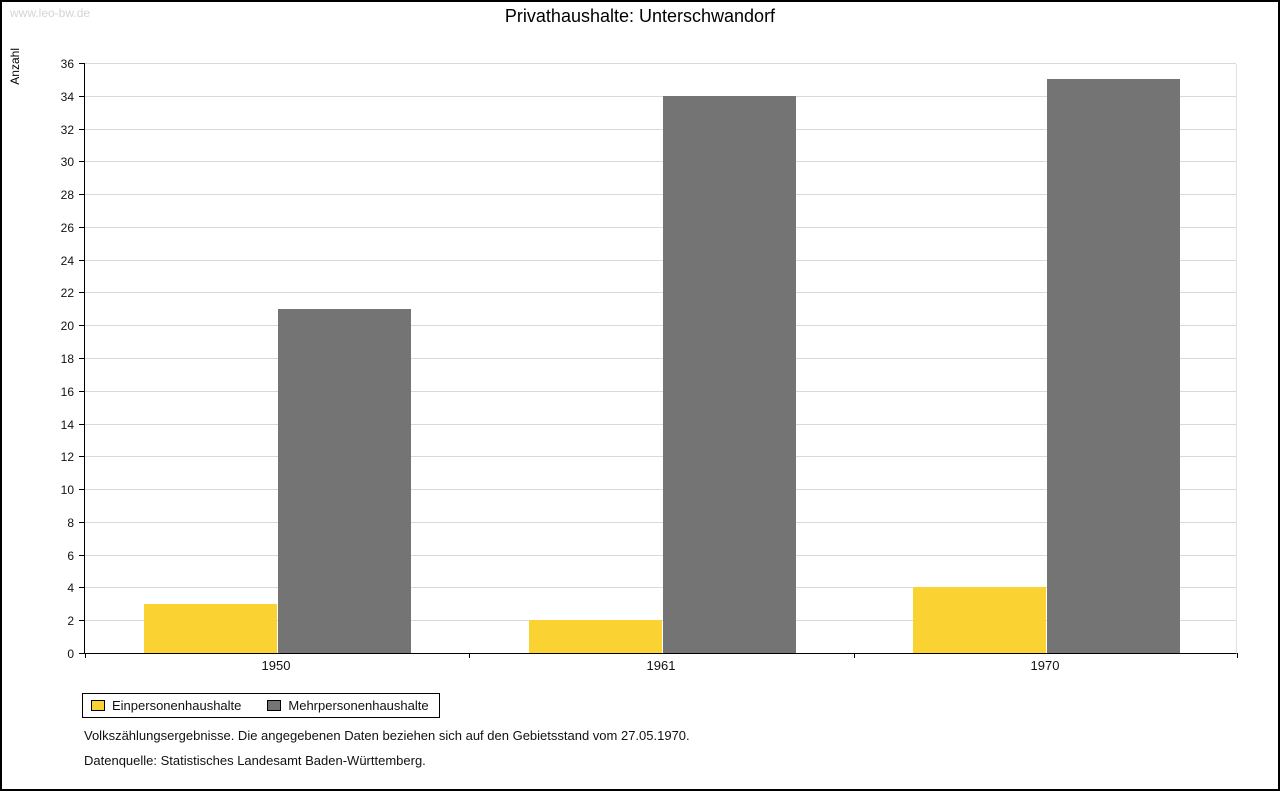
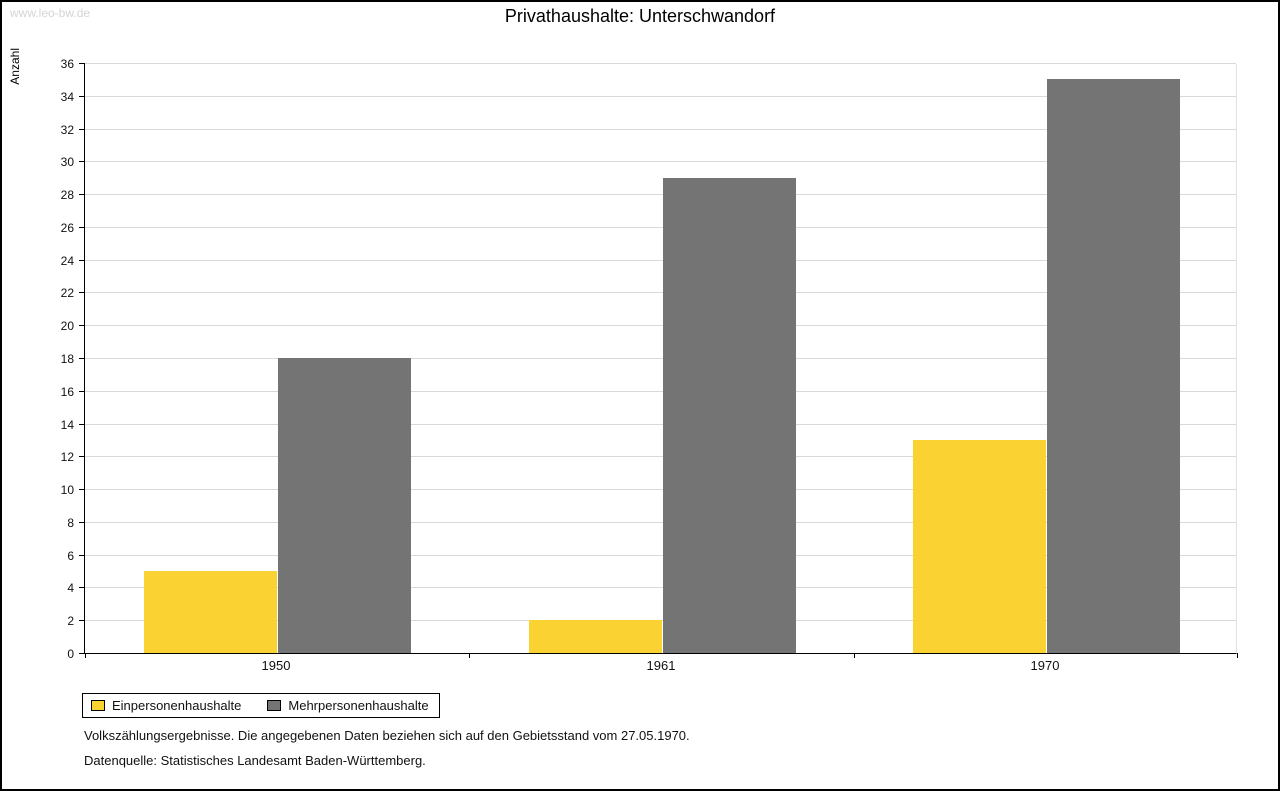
Einpersonenhaushalte/1950: 3 -> 5
Mehrpersonenhaushalte/1950: 21 -> 18
Mehrpersonenhaushalte/1961: 34 -> 29
Einpersonenhaushalte/1970: 4 -> 13
